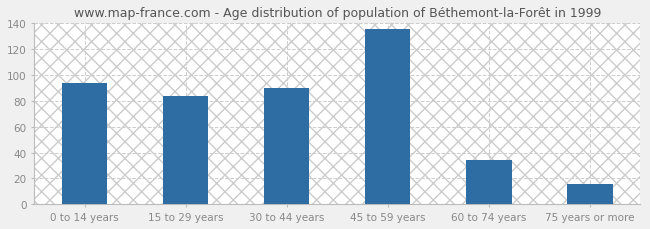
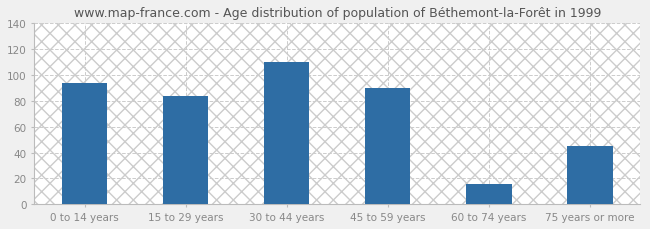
30 to 44 years: 90 -> 110
45 to 59 years: 135 -> 90
60 to 74 years: 34 -> 16
75 years or more: 16 -> 45
